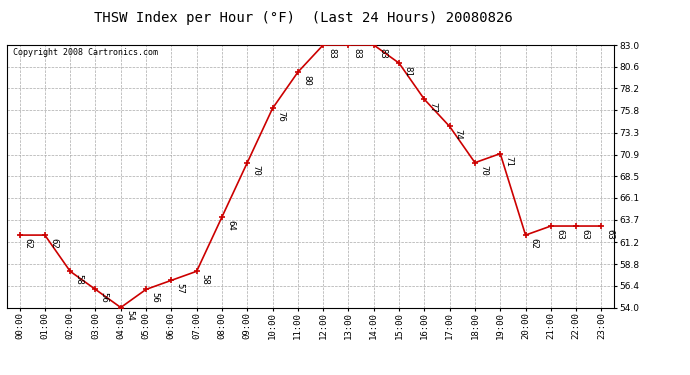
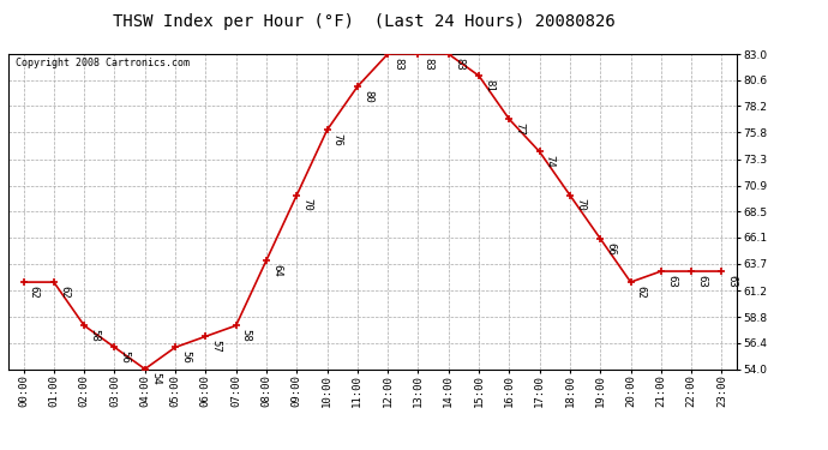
19:00: 71 -> 66
